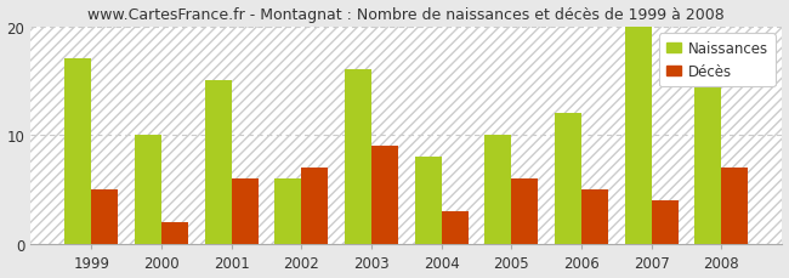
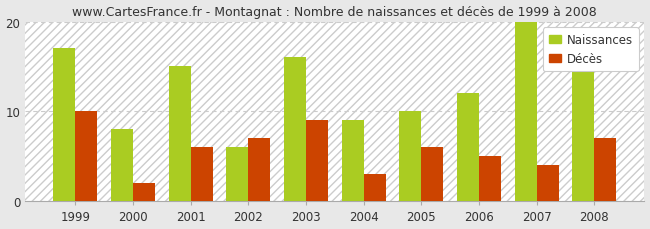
Décès/1999: 5 -> 10
Naissances/2000: 10 -> 8
Naissances/2004: 8 -> 9
